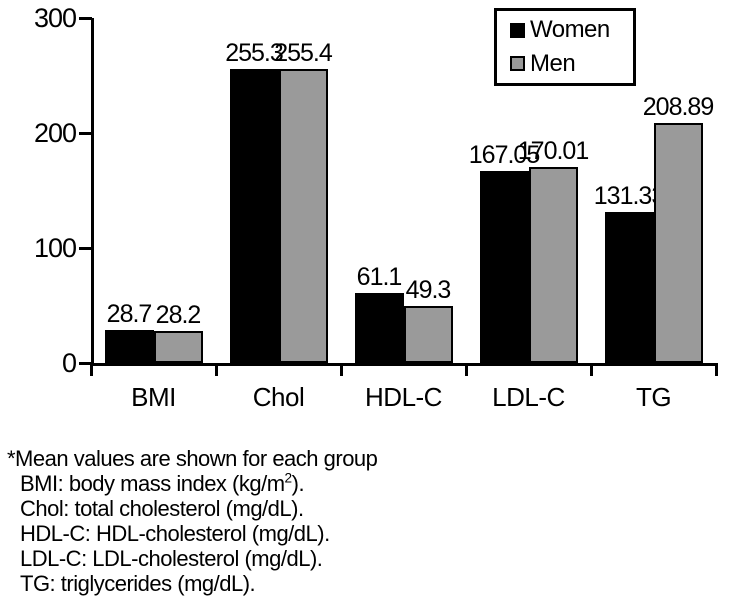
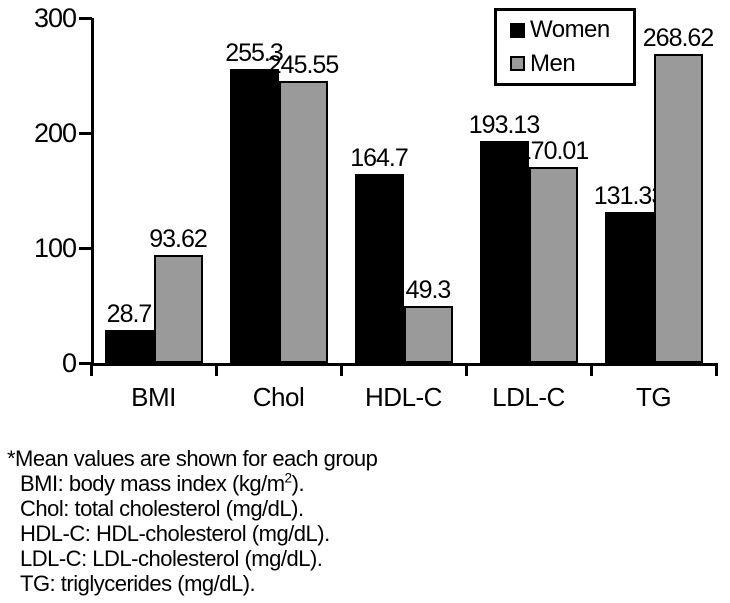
Men/BMI: 28.2 -> 93.62
Men/Chol: 255.4 -> 245.55
Women/HDL-C: 61.1 -> 164.7
Women/LDL-C: 167.05 -> 193.13
Men/TG: 208.89 -> 268.62
